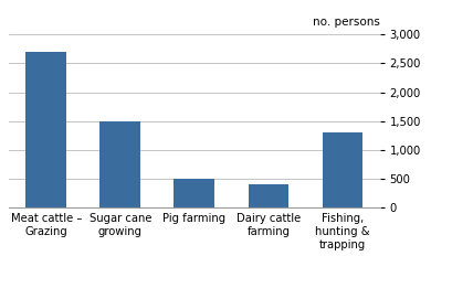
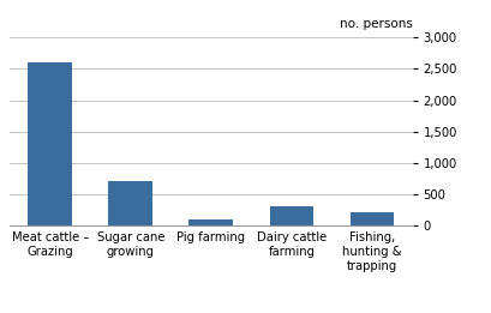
Meat cattle – Grazing: 2,700 -> 2,600
Sugar cane growing: 1,500 -> 700
Pig farming: 500 -> 100
Dairy cattle farming: 400 -> 300
Fishing, hunting & trapping: 1,300 -> 200
